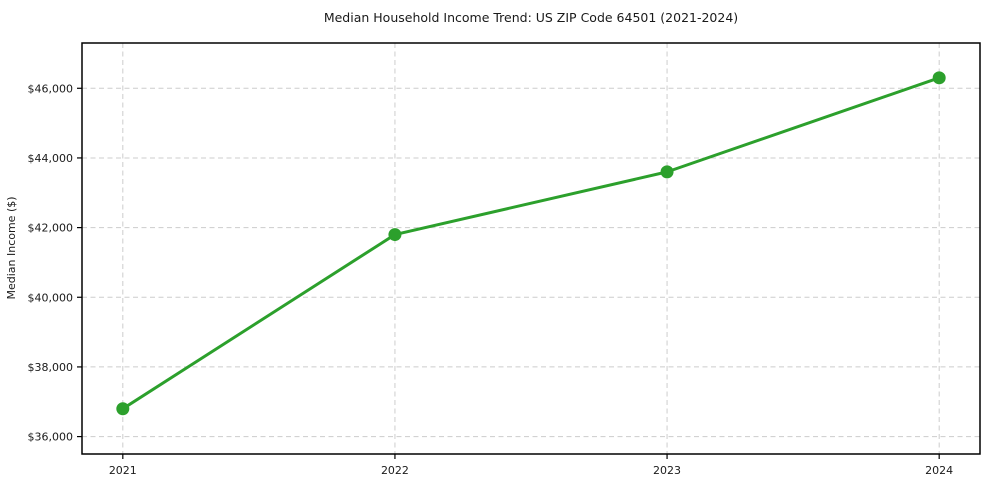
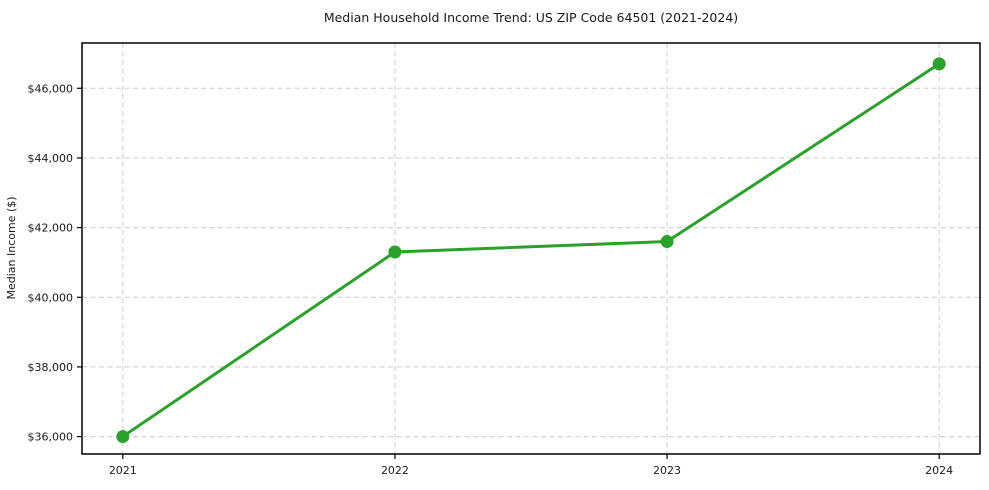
2021: $36800 -> $36000
2022: $41800 -> $41300
2023: $43600 -> $41600
2024: $46300 -> $46700
